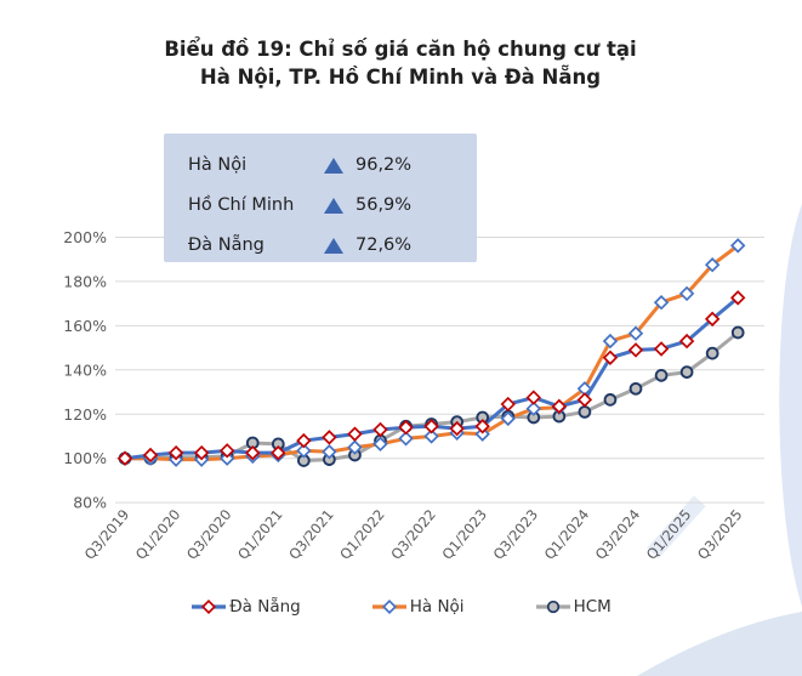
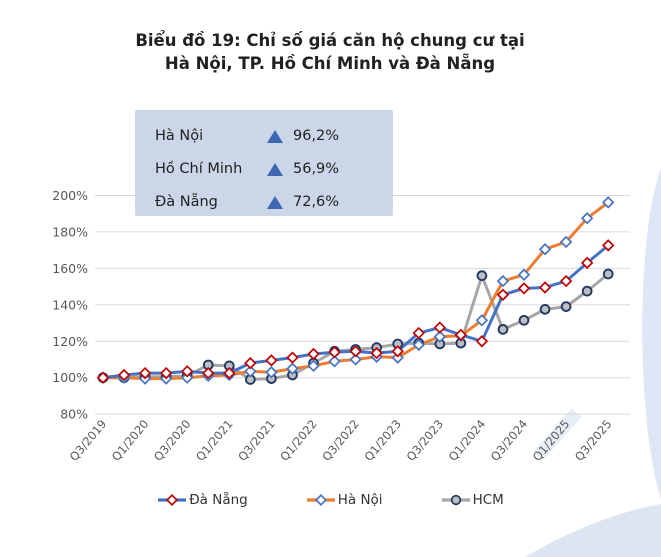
Đà Nẵng/Q1/2024: 126% -> 120%
HCM/Q1/2024: 121% -> 156%
